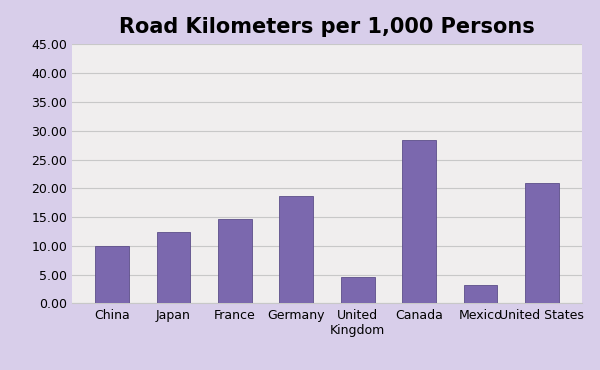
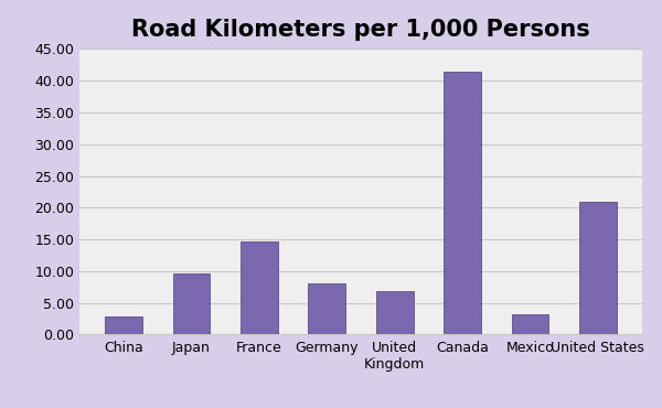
China: 10.0 -> 2.9
Japan: 12.4 -> 9.7
Germany: 18.6 -> 8.0
United Kingdom: 4.6 -> 6.9
Canada: 28.4 -> 41.5
